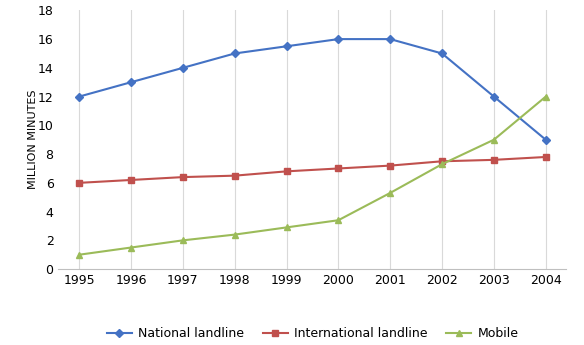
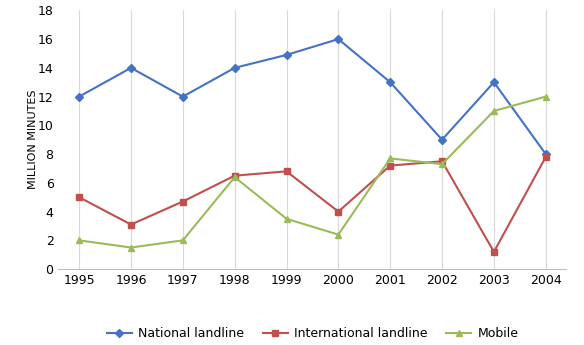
International landline/1995: 6.0 -> 5.0
Mobile/1995: 1.0 -> 2.0
National landline/1996: 13.0 -> 14.0
International landline/1996: 6.2 -> 3.1
National landline/1997: 14.0 -> 12.0
International landline/1997: 6.4 -> 4.7
National landline/1998: 15.0 -> 14.0
Mobile/1998: 2.4 -> 6.4
National landline/1999: 15.5 -> 14.9
Mobile/1999: 2.9 -> 3.5
International landline/2000: 7.0 -> 4.0
Mobile/2000: 3.4 -> 2.4
National landline/2001: 16.0 -> 13.0
Mobile/2001: 5.3 -> 7.7
National landline/2002: 15.0 -> 9.0
National landline/2003: 12.0 -> 13.0
International landline/2003: 7.6 -> 1.2
Mobile/2003: 9.0 -> 11.0
National landline/2004: 9.0 -> 8.0
